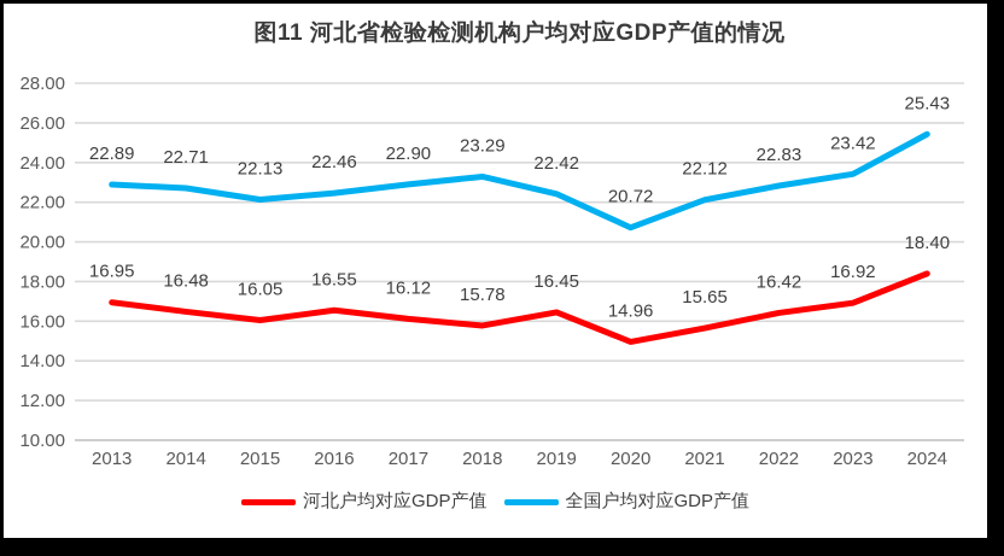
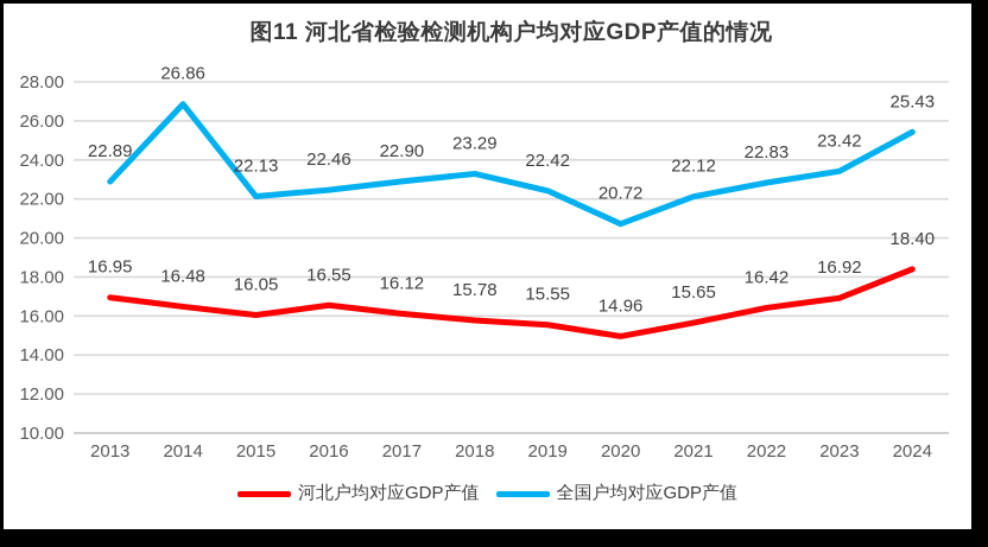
全国户均对应GDP产值/2014: 22.71 -> 26.86
河北户均对应GDP产值/2019: 16.45 -> 15.55
